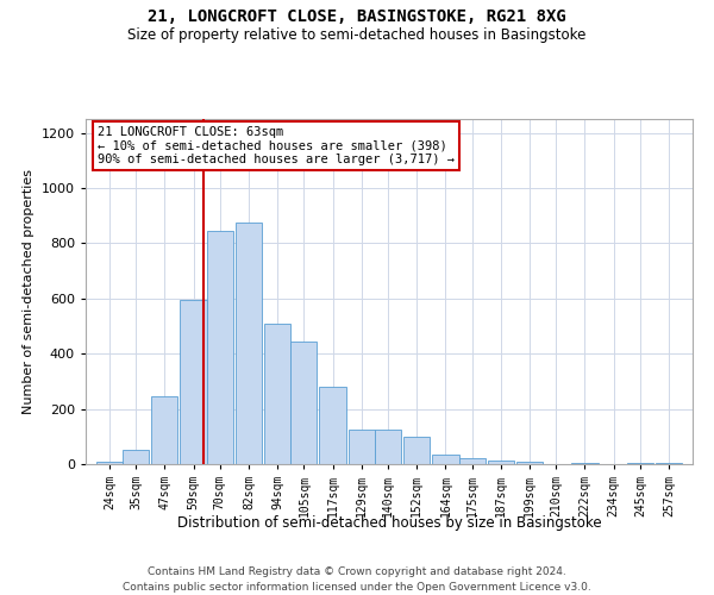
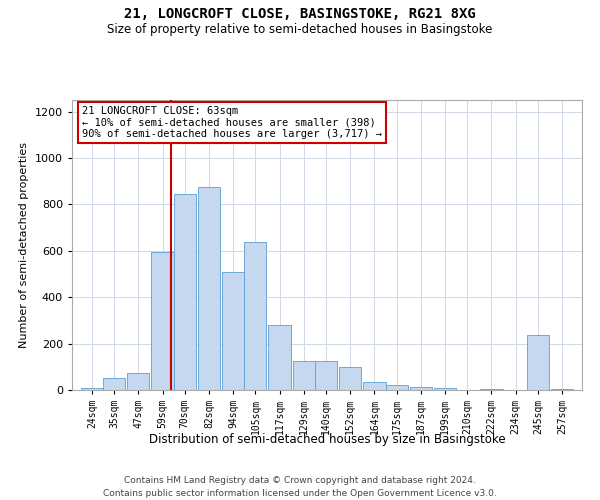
47sqm: 245 -> 75
105sqm: 445 -> 640
245sqm: 5 -> 235
